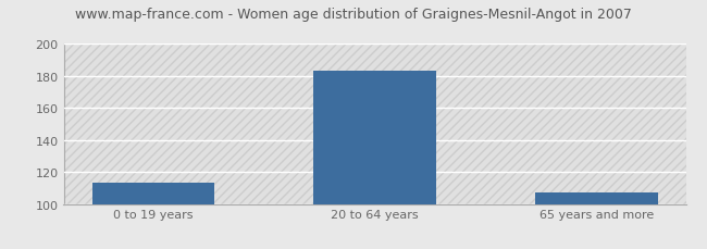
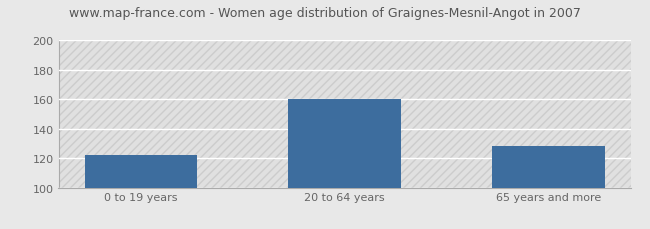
0 to 19 years: 113 -> 122
20 to 64 years: 183 -> 160
65 years and more: 107 -> 128
